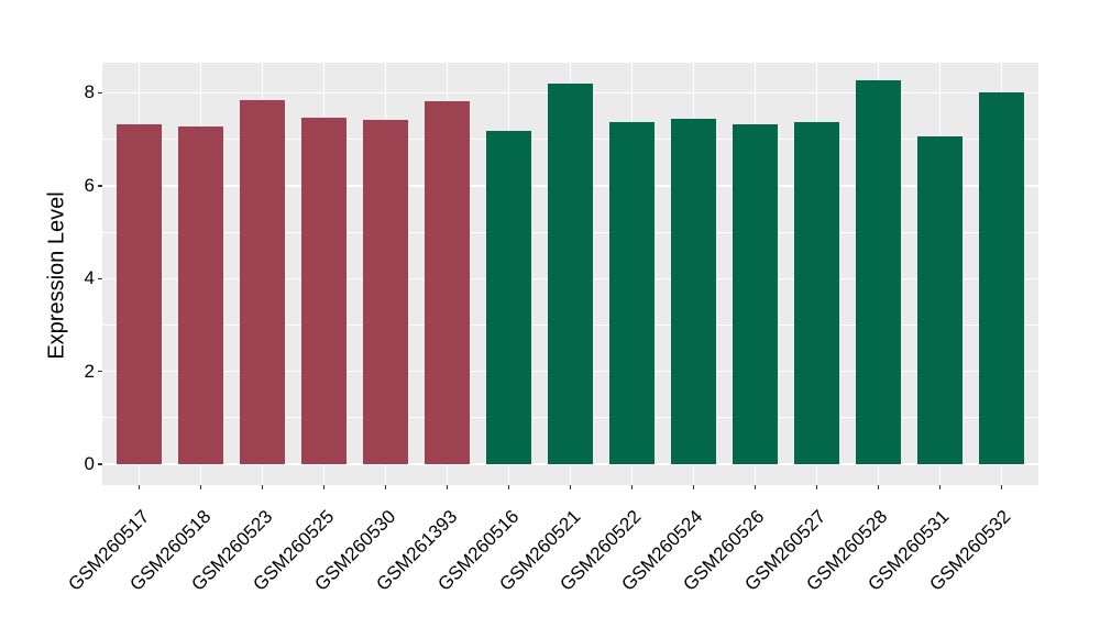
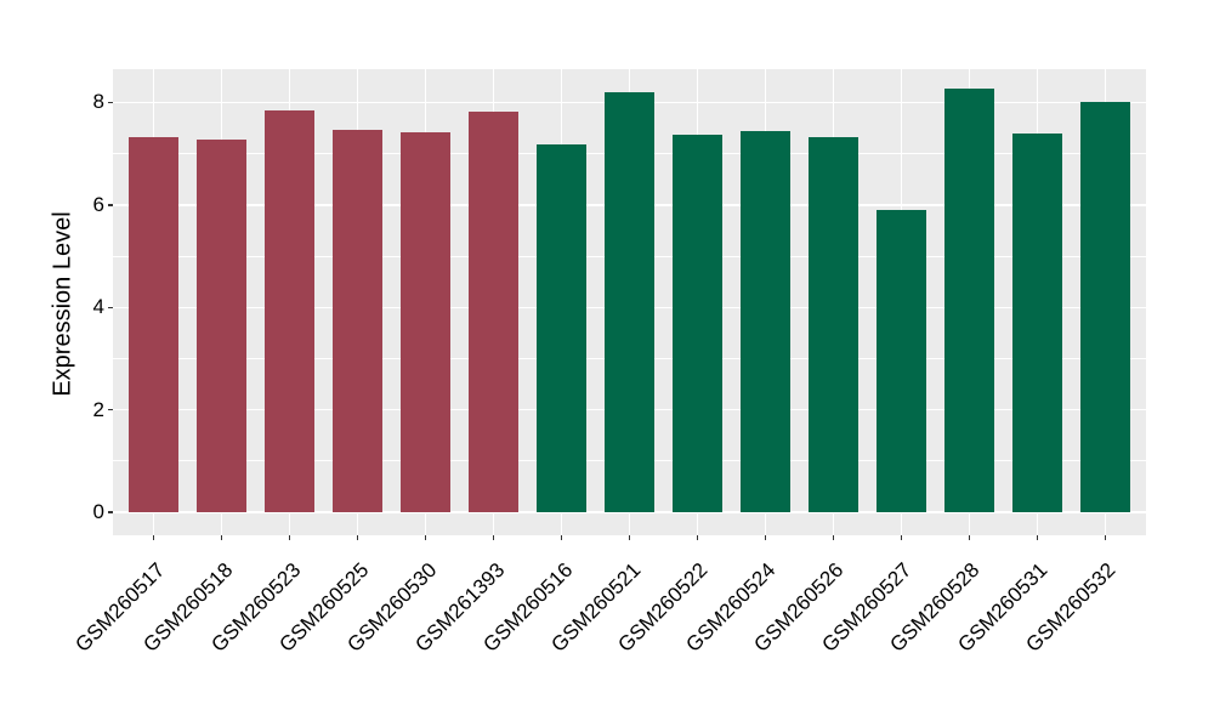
GSM260527: 7.4 -> 5.9
GSM260531: 7.1 -> 7.4
